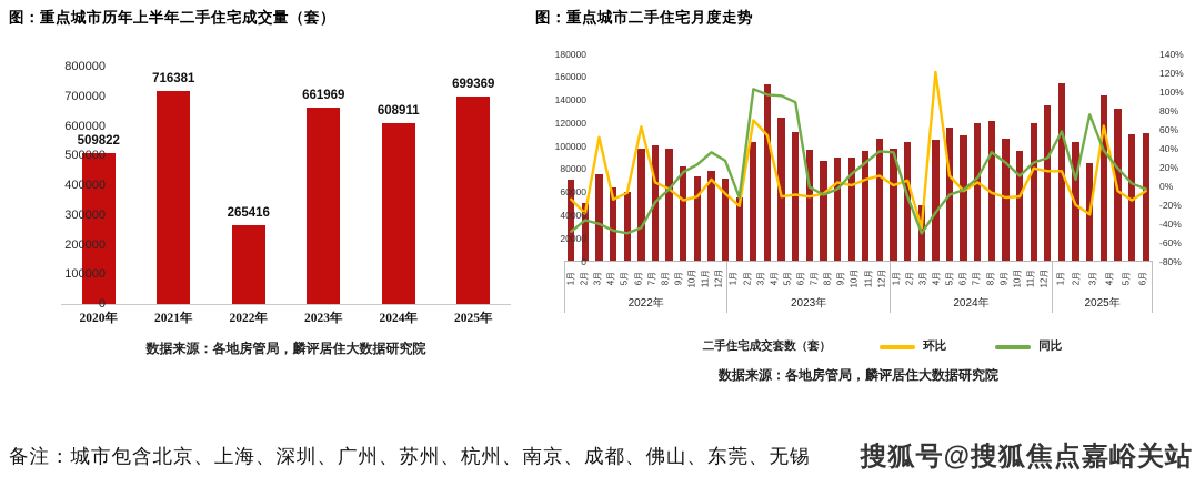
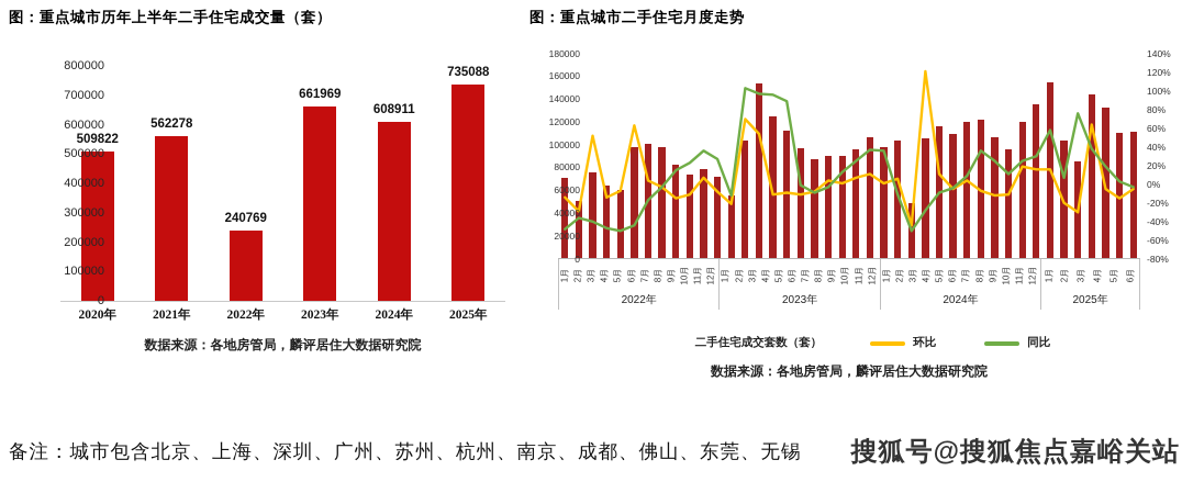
图：重点城市历年上半年二手住宅成交量（套）/2021年: 716381 -> 562278
图：重点城市历年上半年二手住宅成交量（套）/2022年: 265416 -> 240769
图：重点城市历年上半年二手住宅成交量（套）/2025年: 699369 -> 735088
